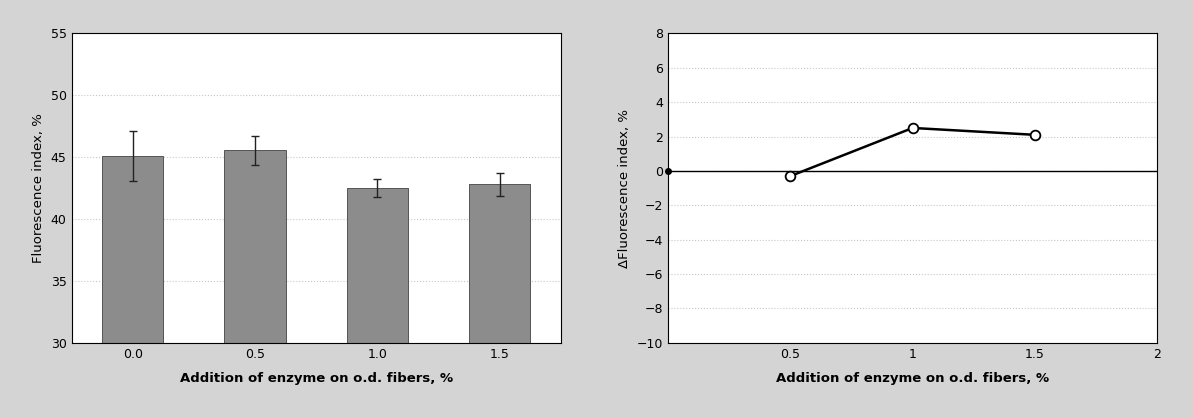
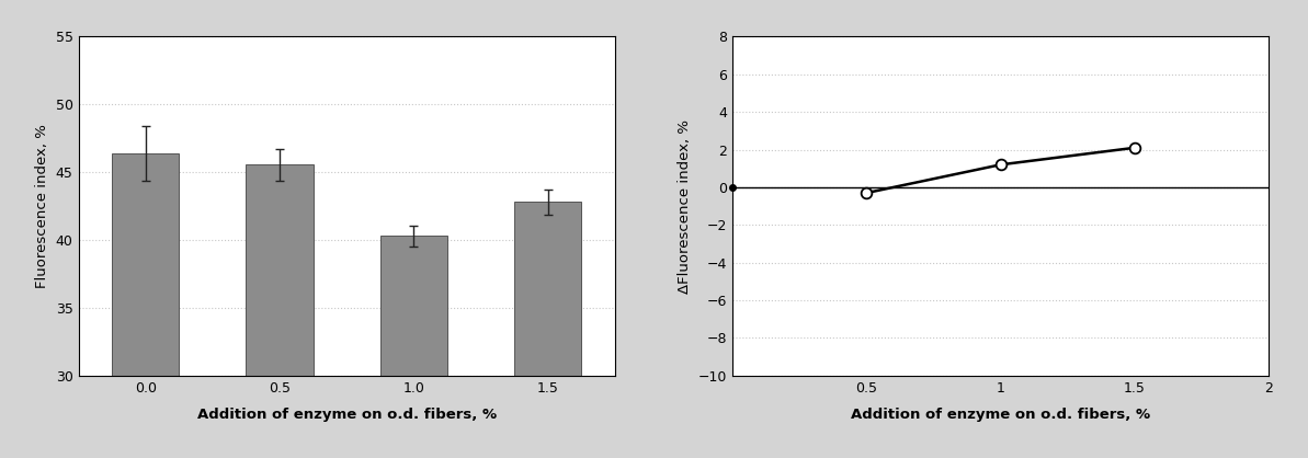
0.0: 45.1 -> 46.4
1.0: 42.5 -> 40.3
1: 2.5 -> 1.2
